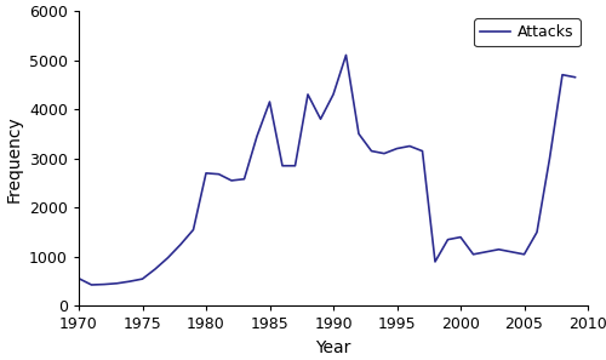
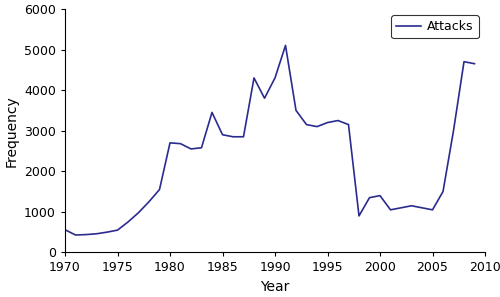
1985: 4150 -> 2900
